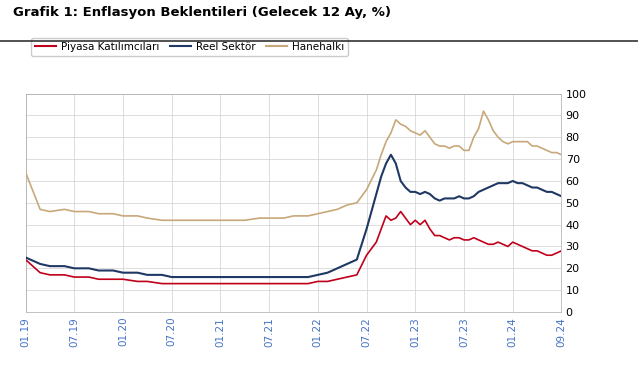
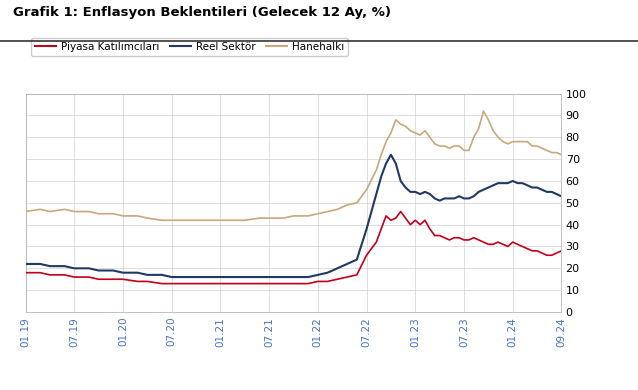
Piyasa Katılımcıları/01.19: 24 -> 18
Reel Sektör/01.19: 25 -> 22
Hanehalkı/01.19: 64 -> 46
